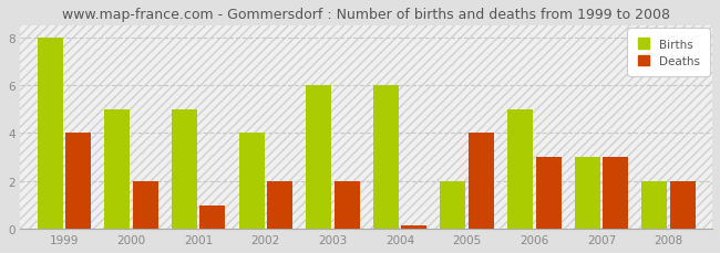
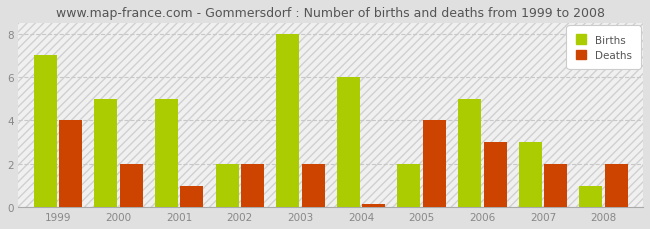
Births/1999: 8 -> 7
Births/2002: 4 -> 2
Births/2003: 6 -> 8
Deaths/2007: 3.00 -> 2.00
Births/2008: 2 -> 1
